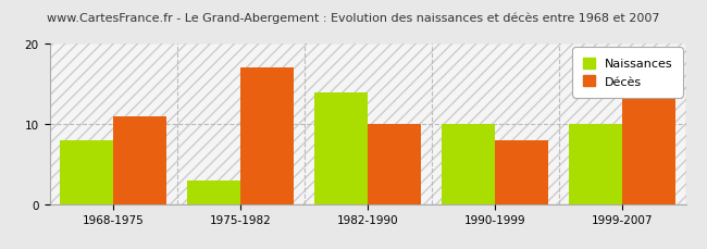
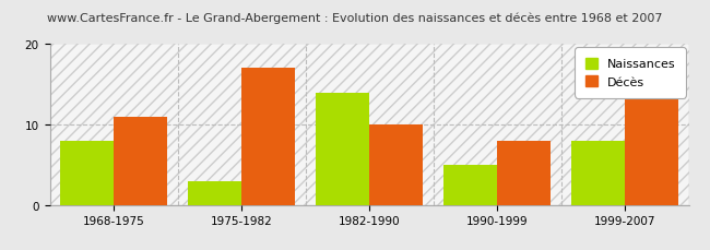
Naissances/1990-1999: 10 -> 5
Naissances/1999-2007: 10 -> 8
